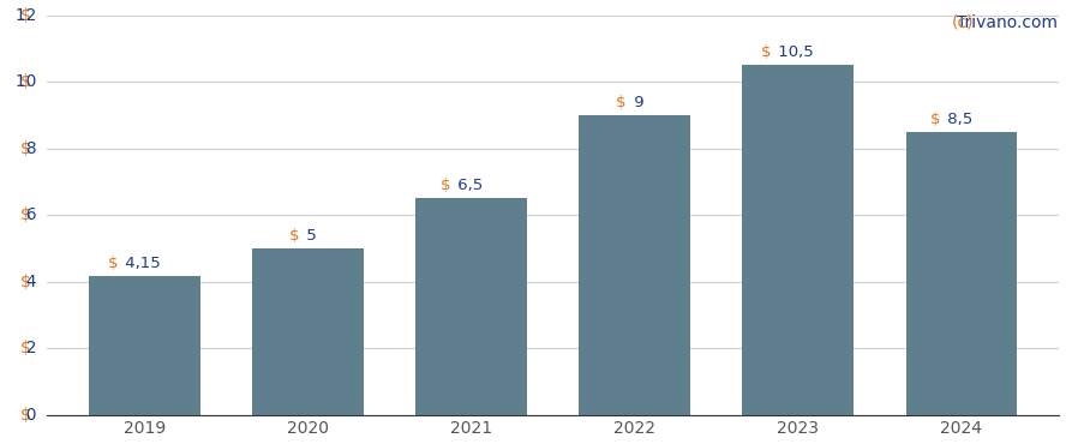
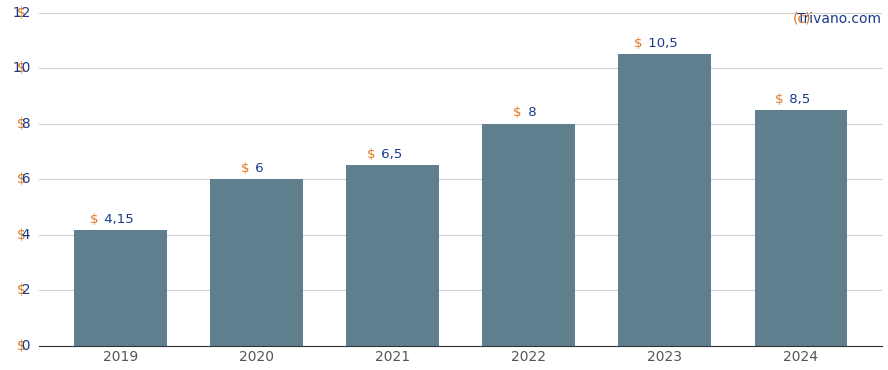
2020: 5 -> 6
2022: 9 -> 8
